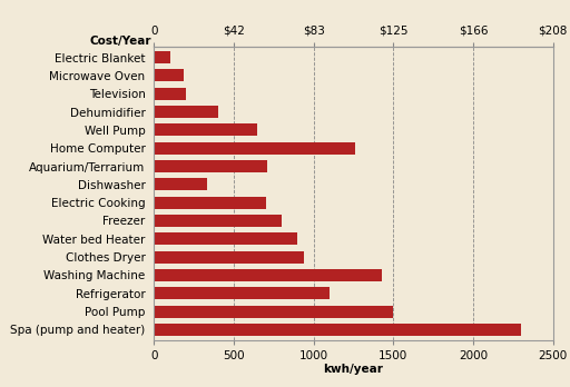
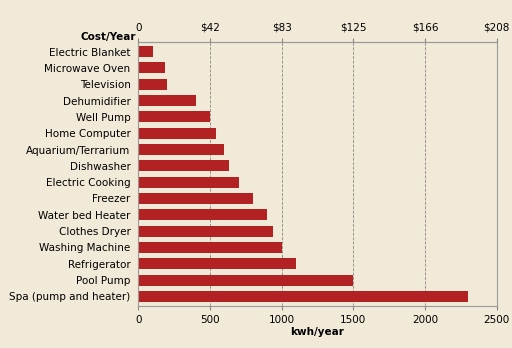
Well Pump: 650 -> 500
Home Computer: 1260 -> 540
Aquarium/Terrarium: 710 -> 600
Dishwasher: 330 -> 640
Washing Machine: 1430 -> 1000
